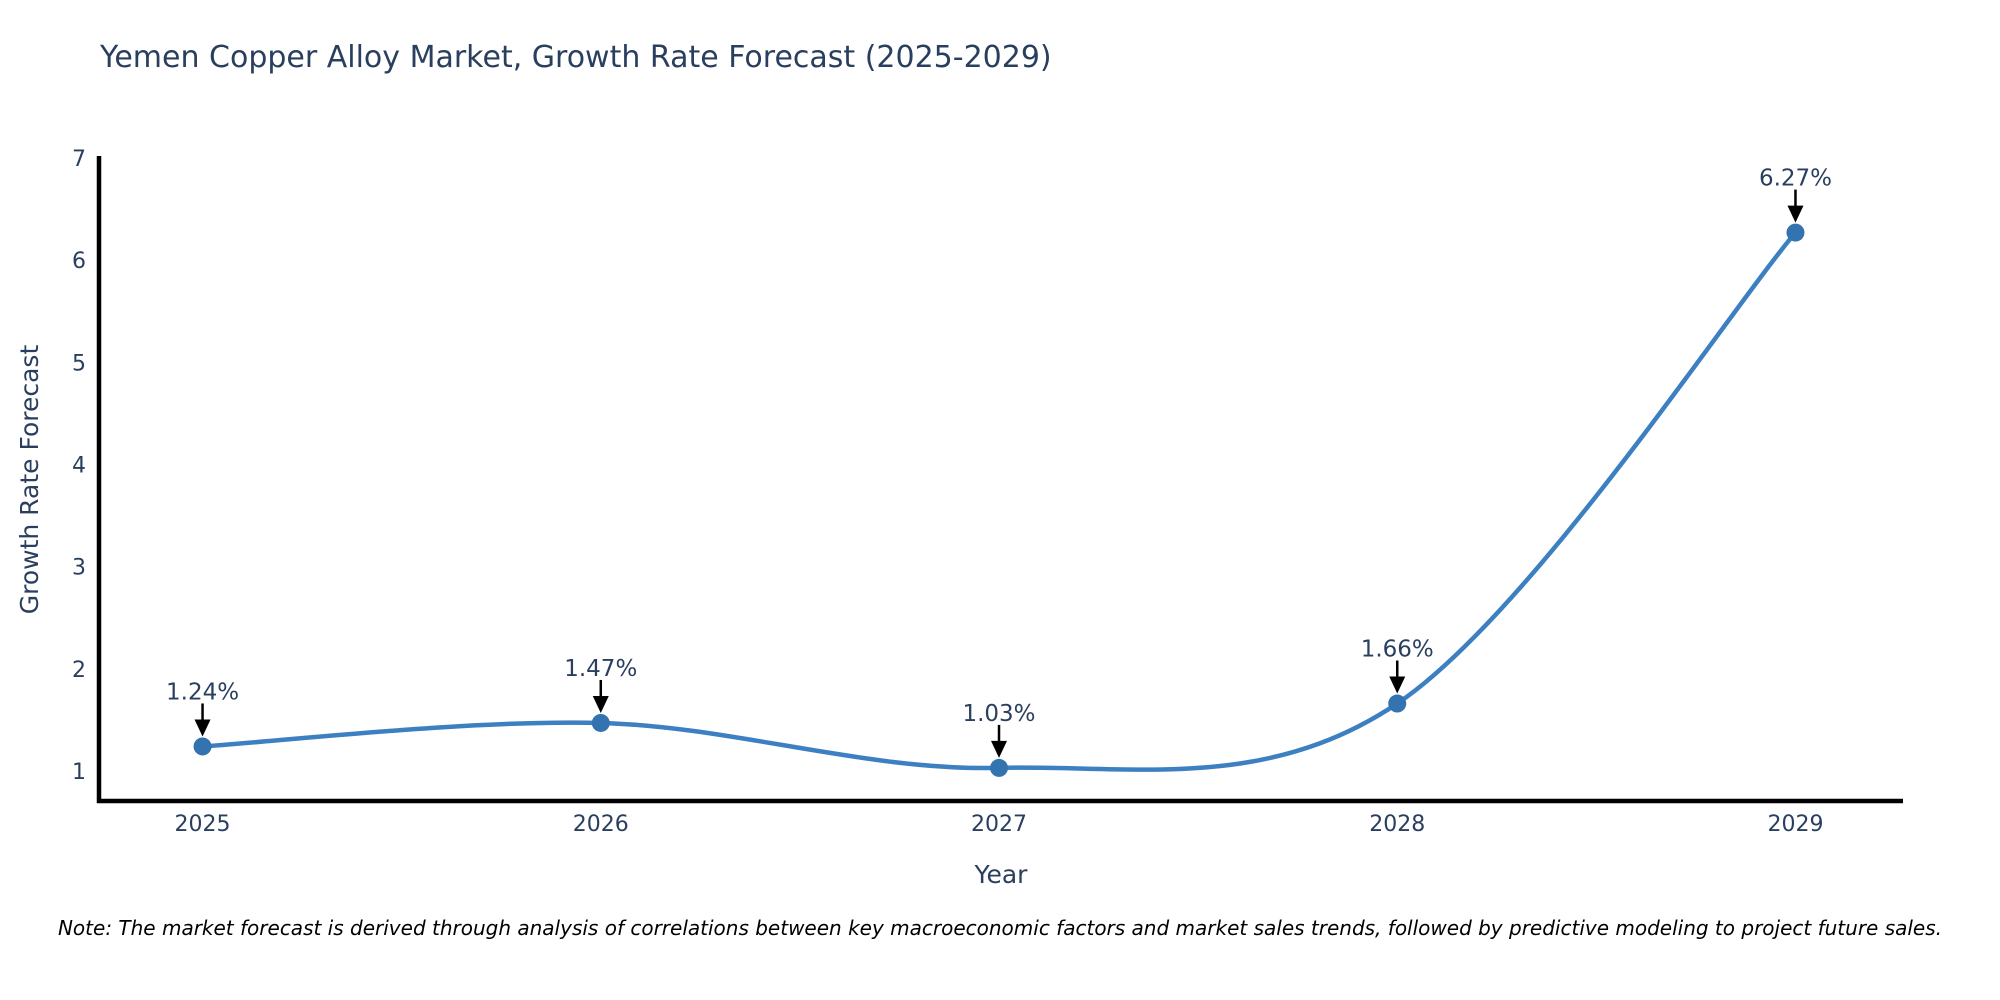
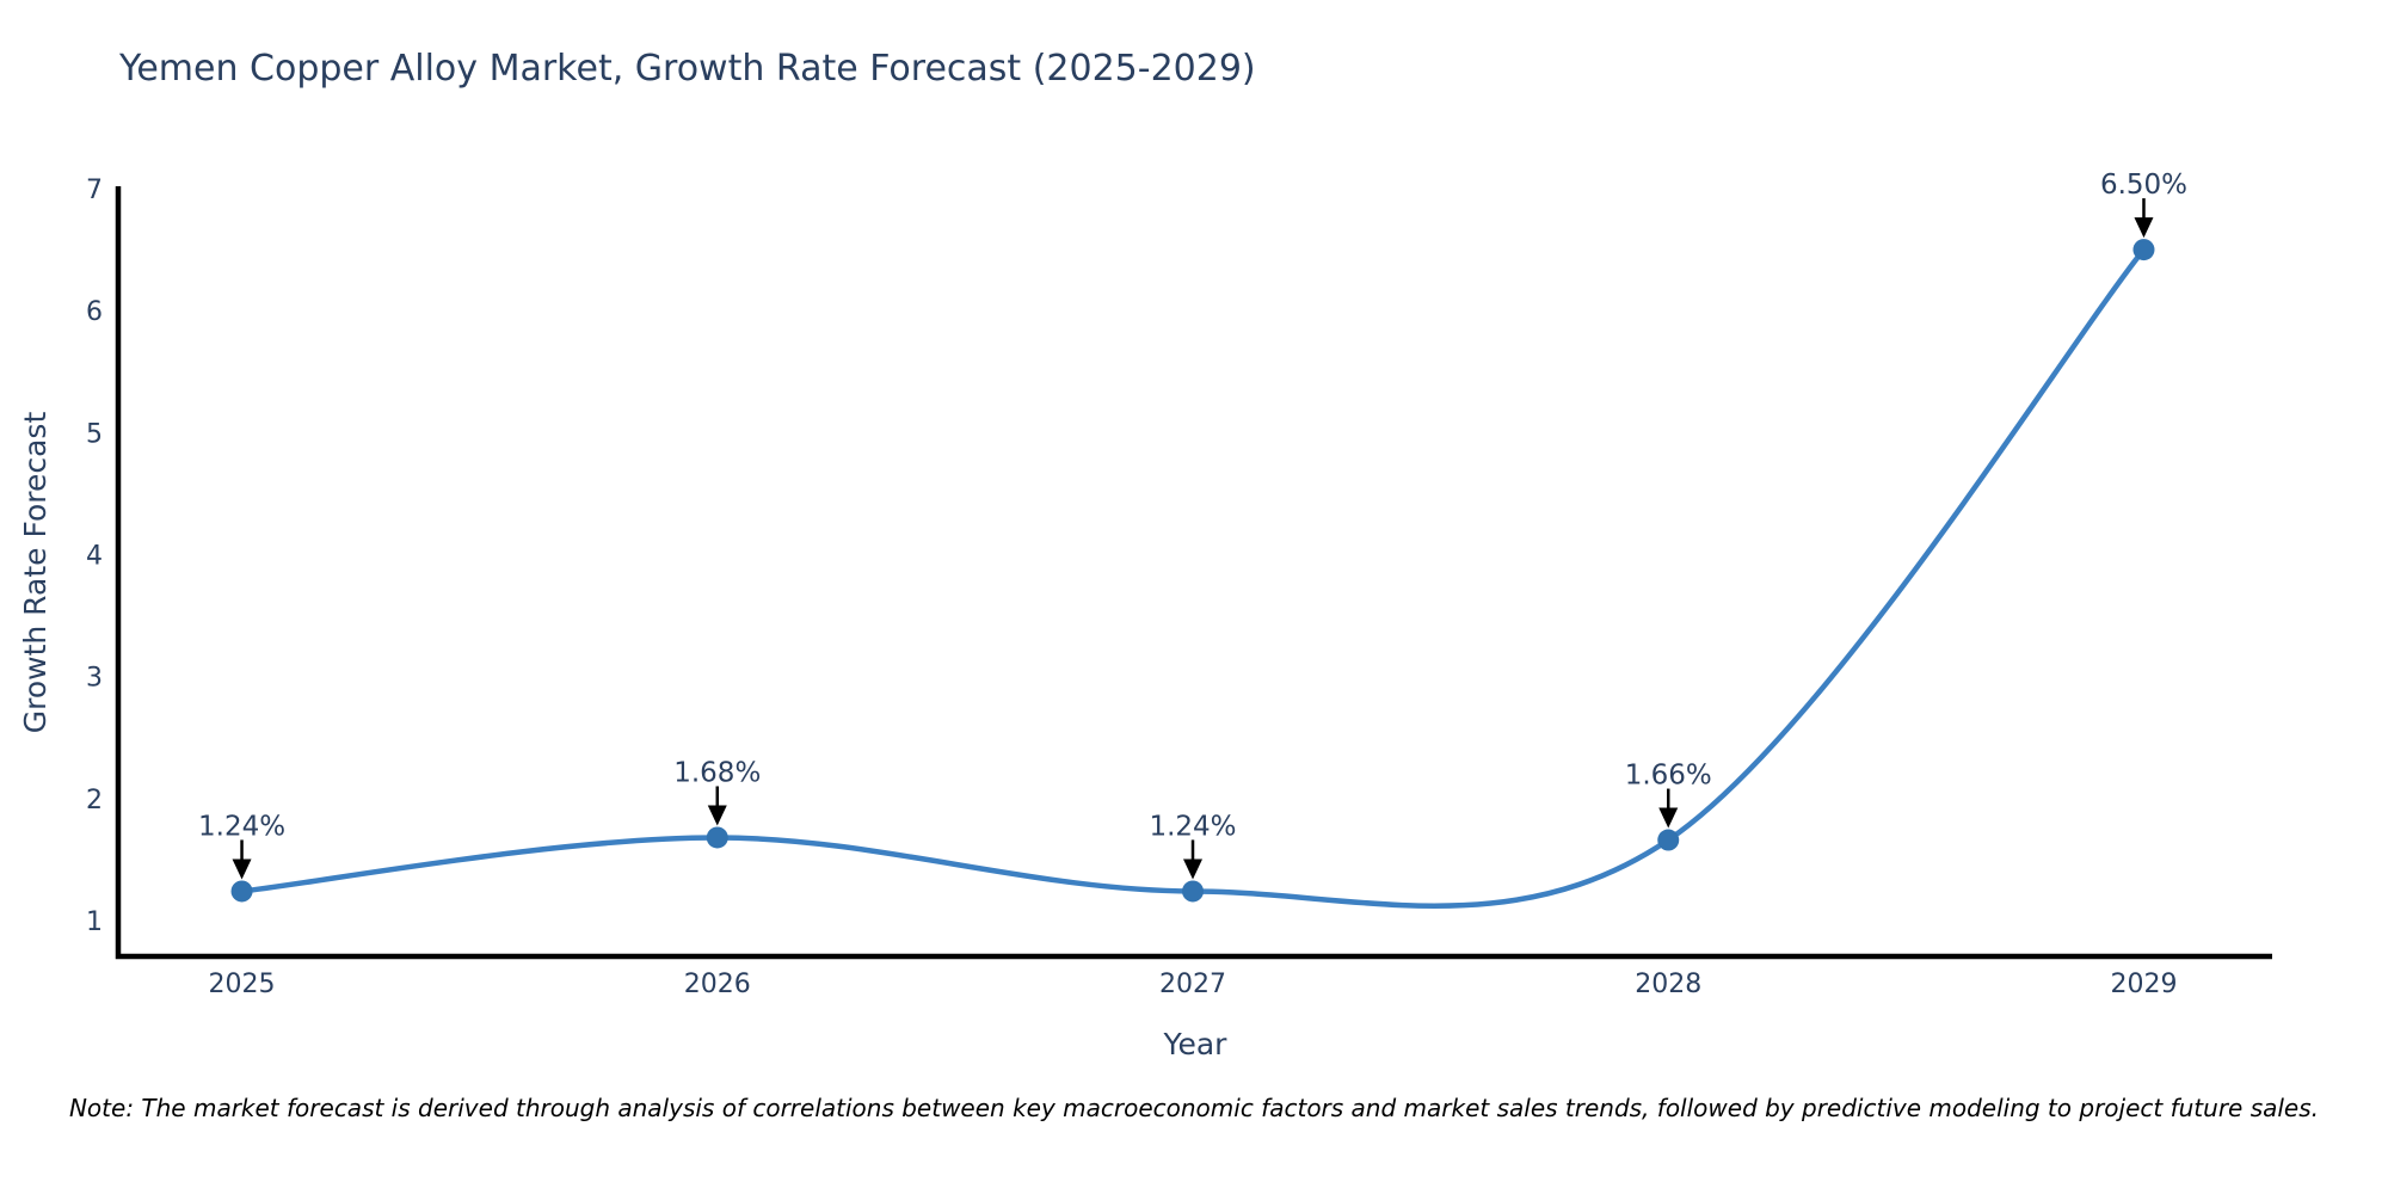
2026: 1.47% -> 1.68%
2027: 1.03% -> 1.24%
2029: 6.27% -> 6.50%
